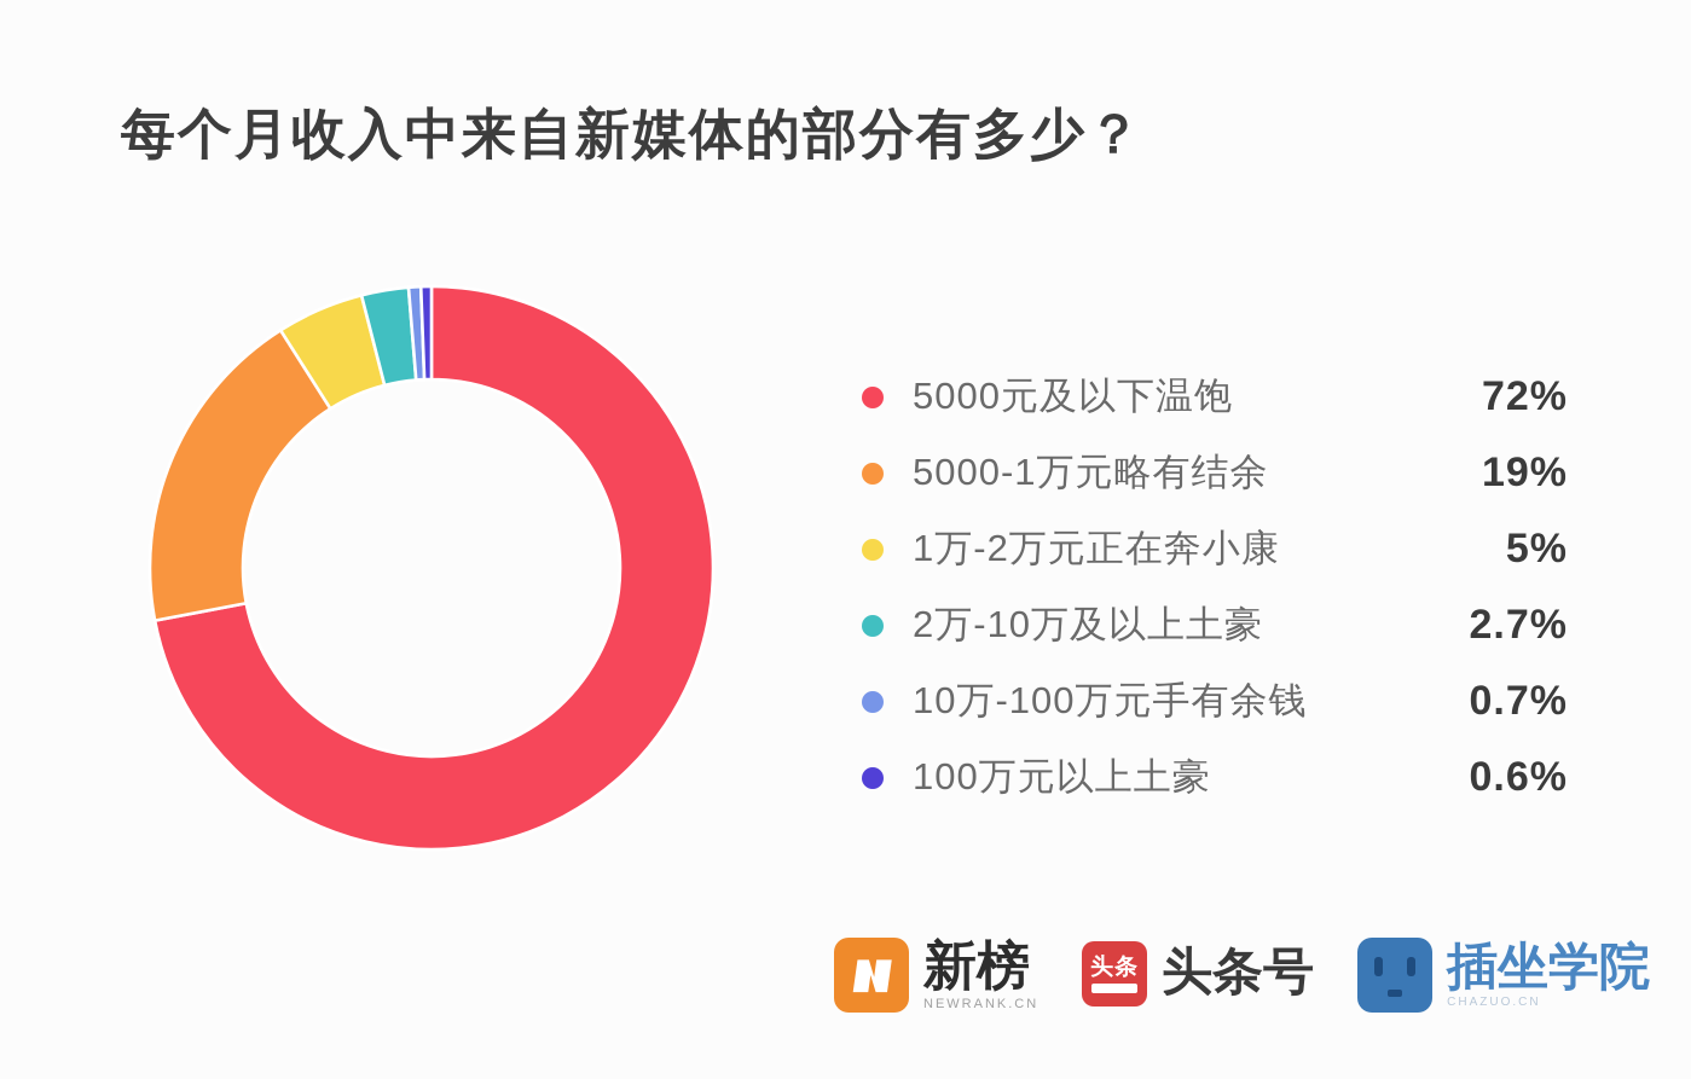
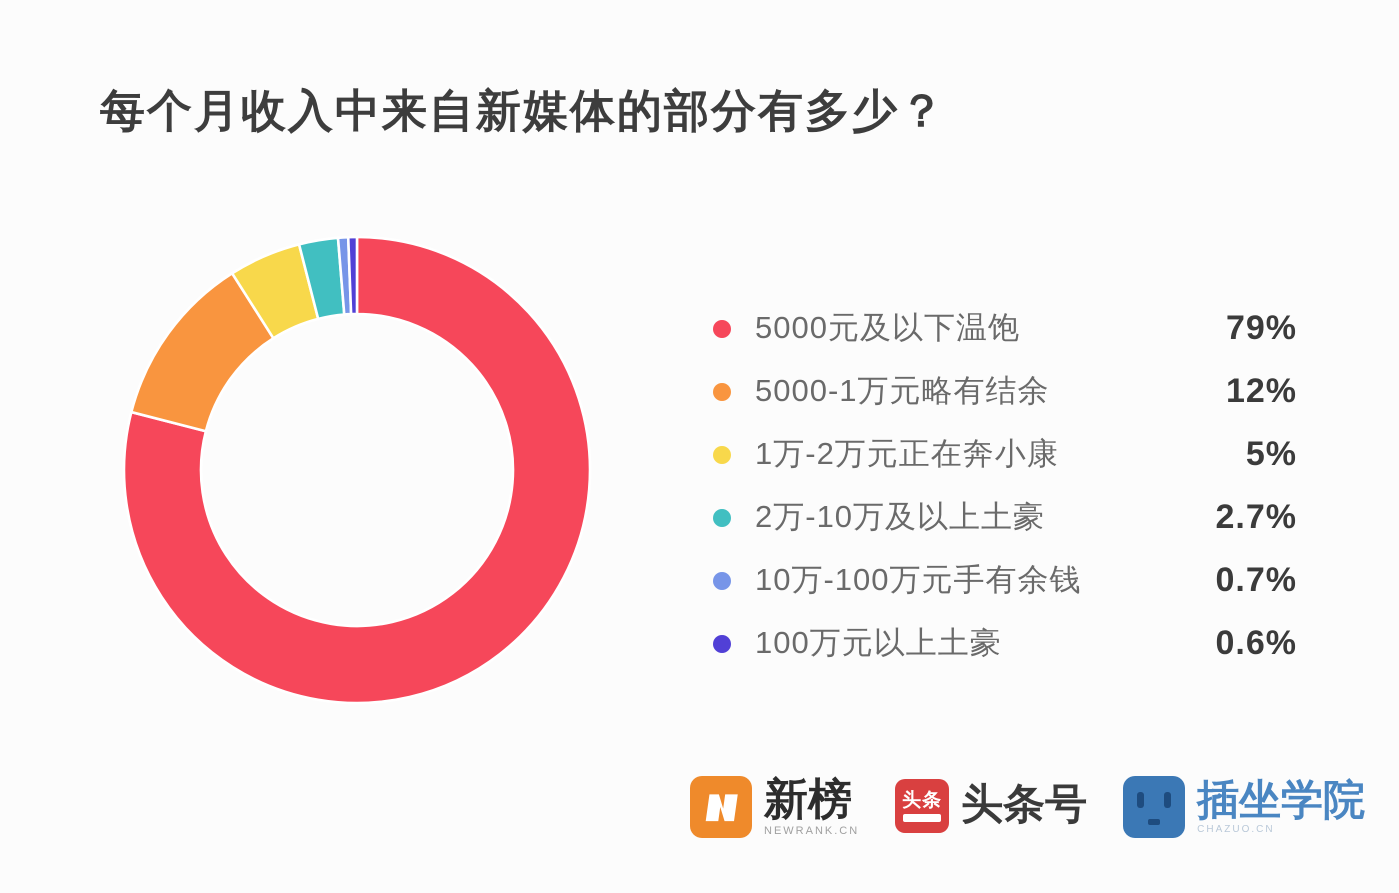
5000元及以下温饱: 72% -> 79%
5000-1万元略有结余: 19% -> 12%
